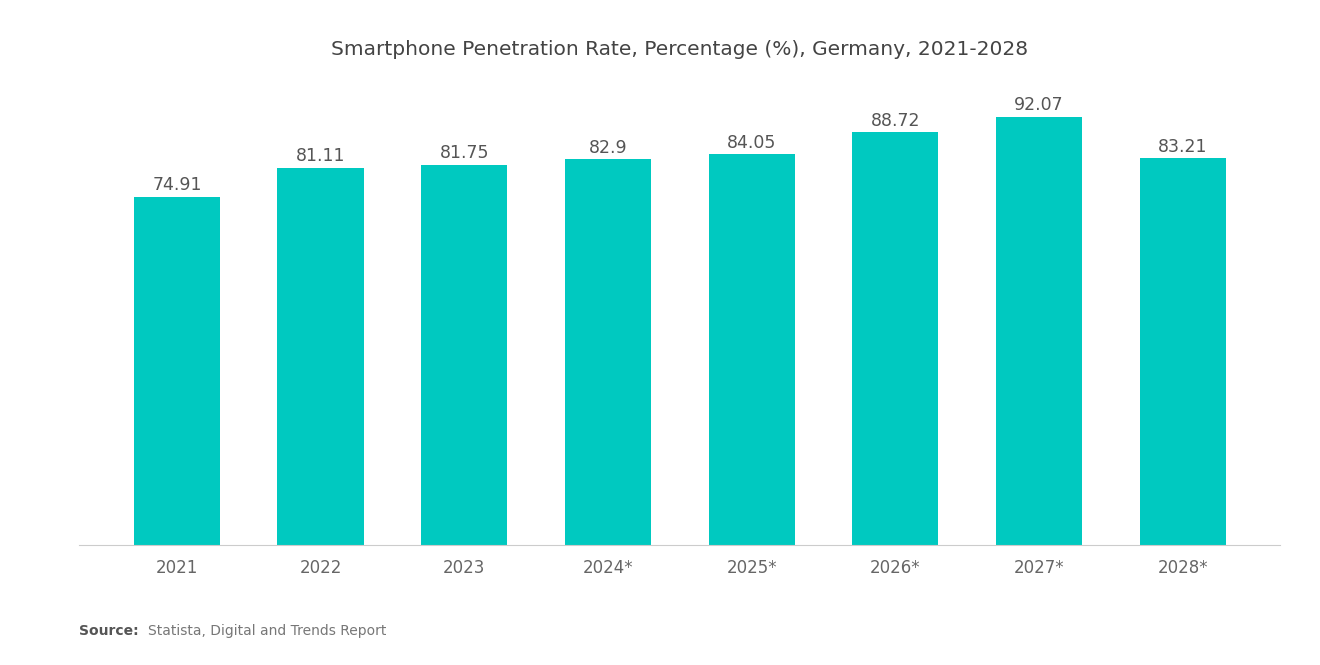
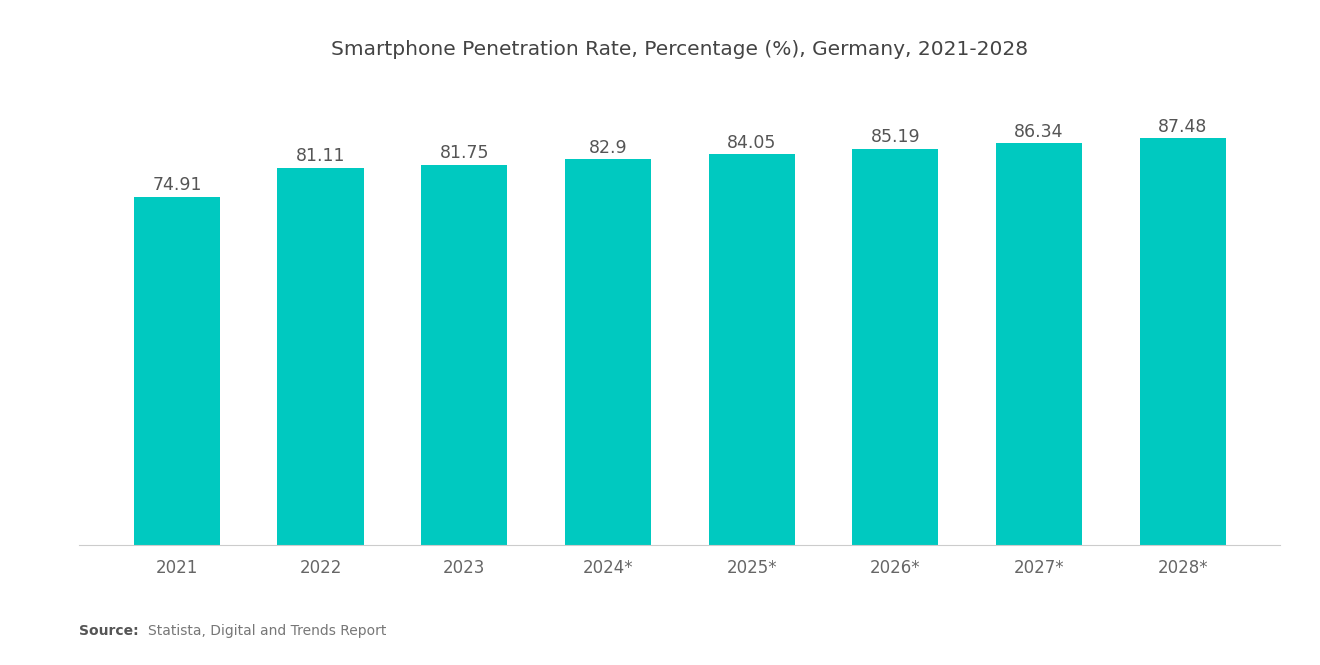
2026*: 88.72 -> 85.19
2027*: 92.07 -> 86.34
2028*: 83.21 -> 87.48
